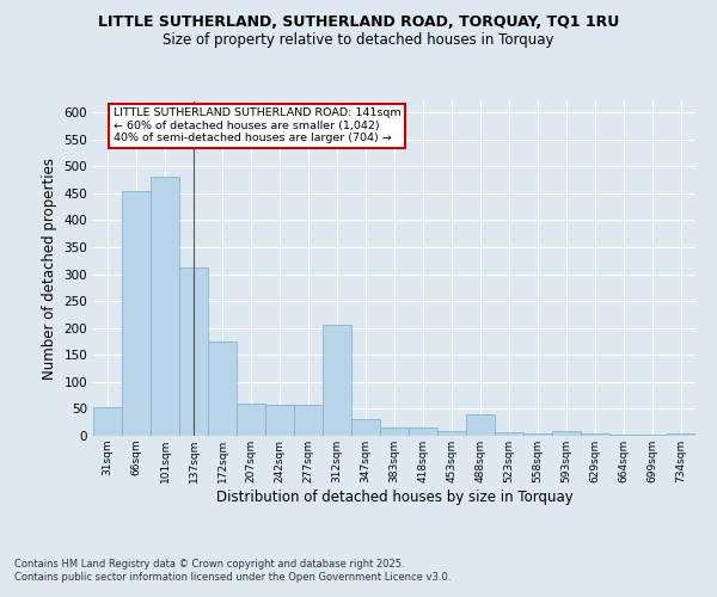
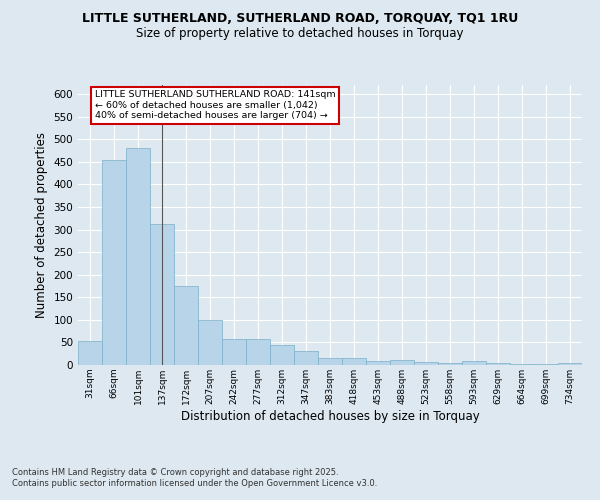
207sqm: 60 -> 100
312sqm: 205 -> 44
488sqm: 40 -> 10
